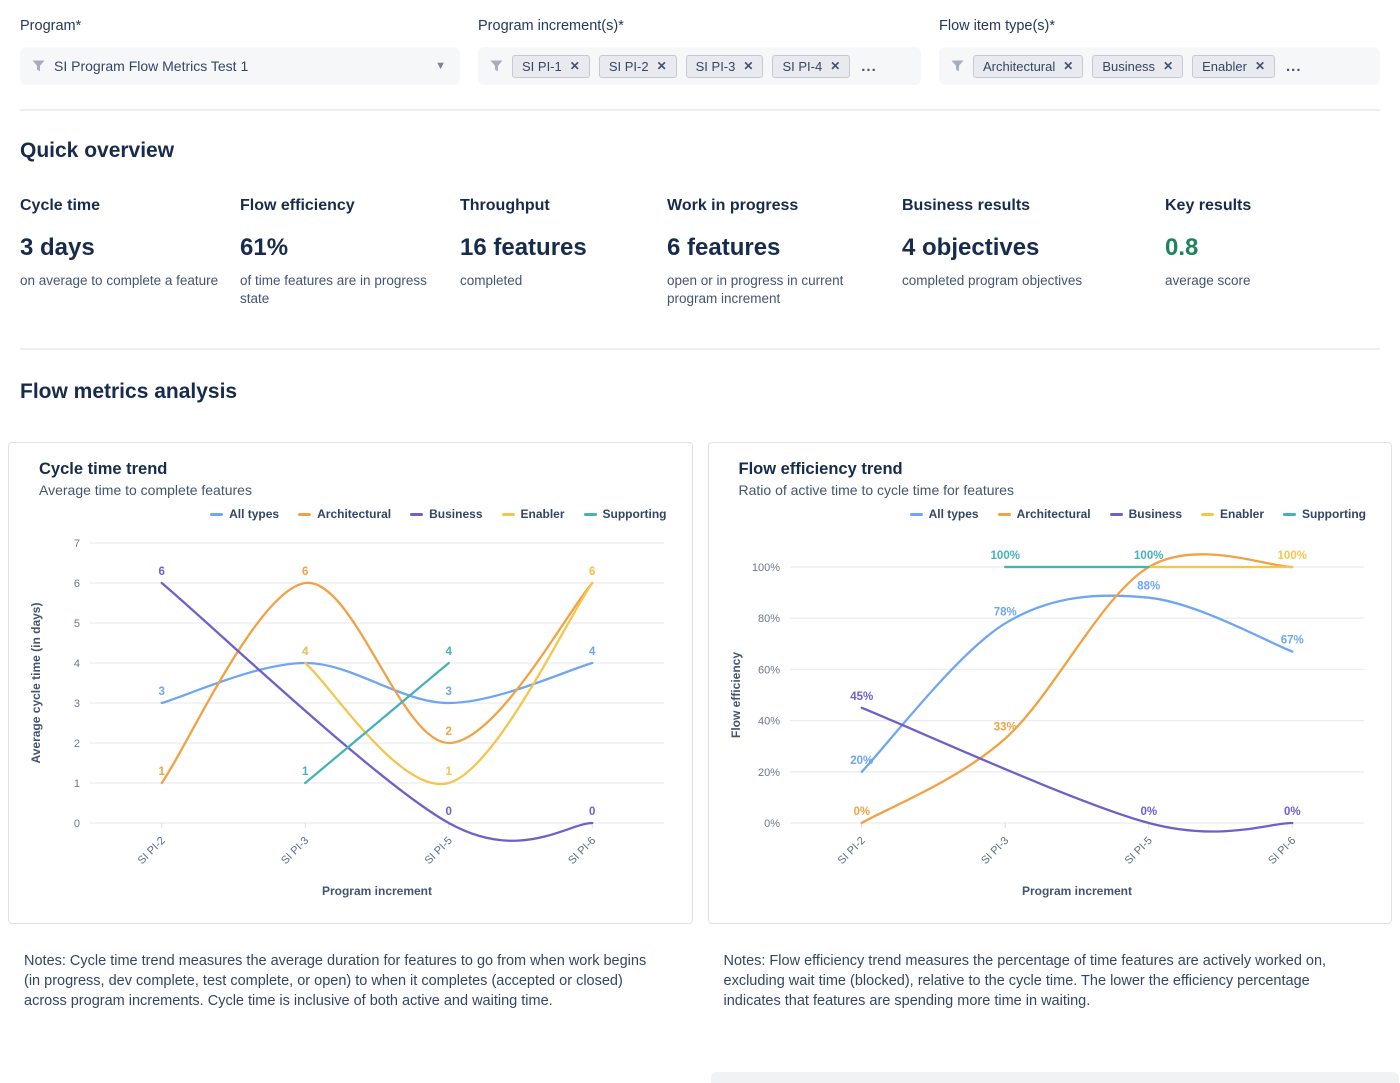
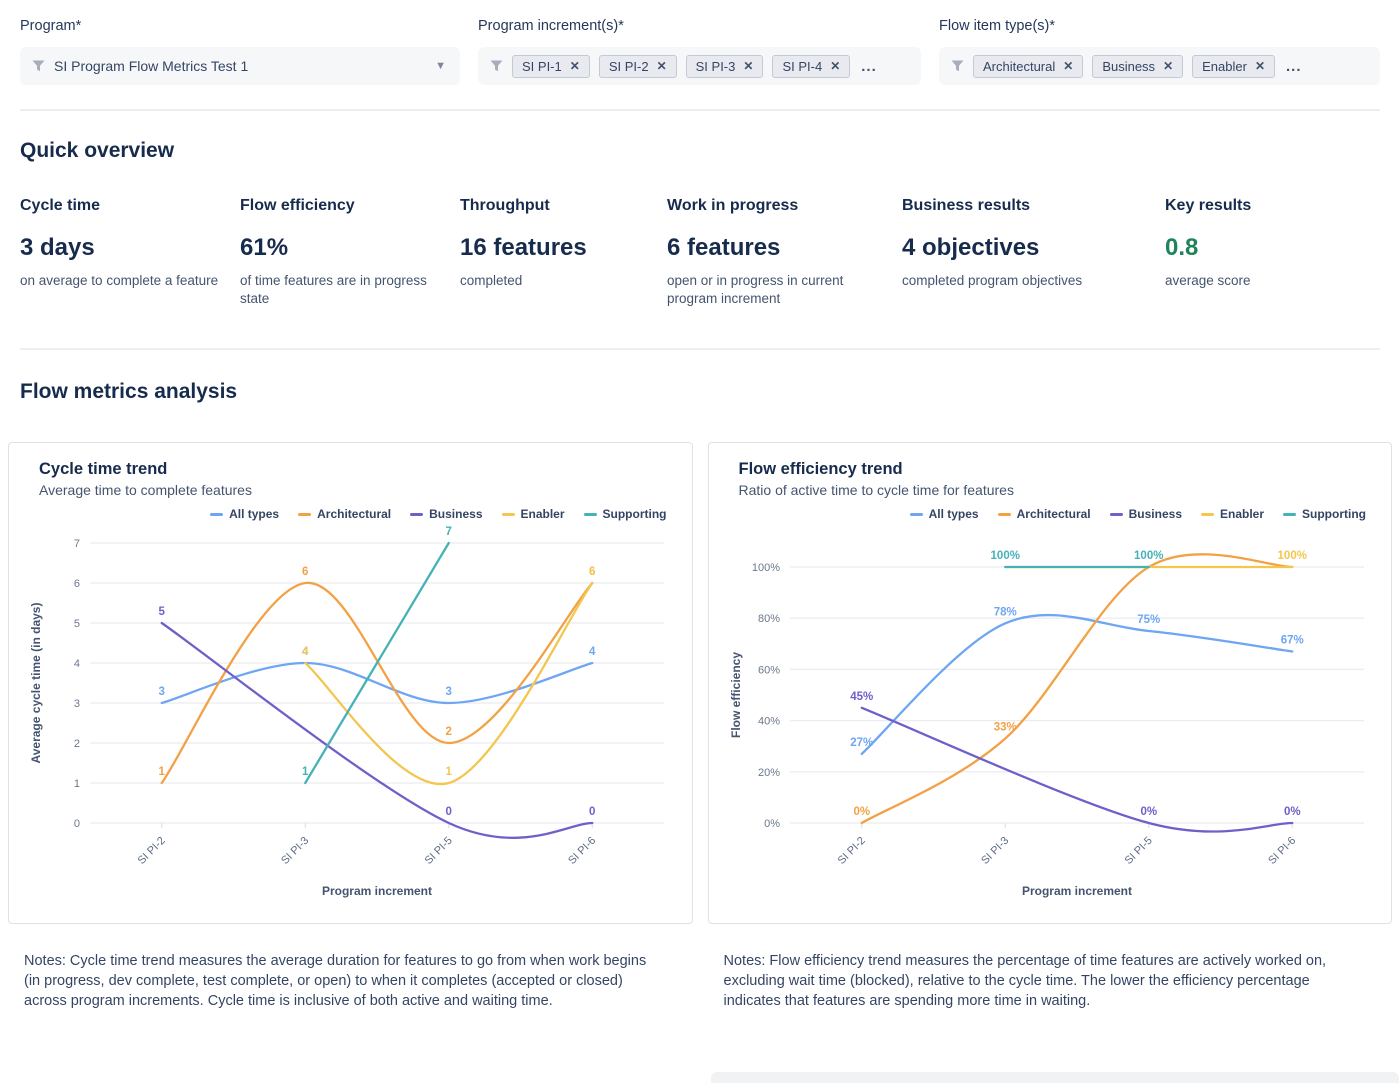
Cycle time trend/Business/SI PI-2: 6 -> 5
Cycle time trend/Supporting/SI PI-5: 4 -> 7
Flow efficiency trend/All types/SI PI-2: 20% -> 27%
Flow efficiency trend/All types/SI PI-5: 88% -> 75%
